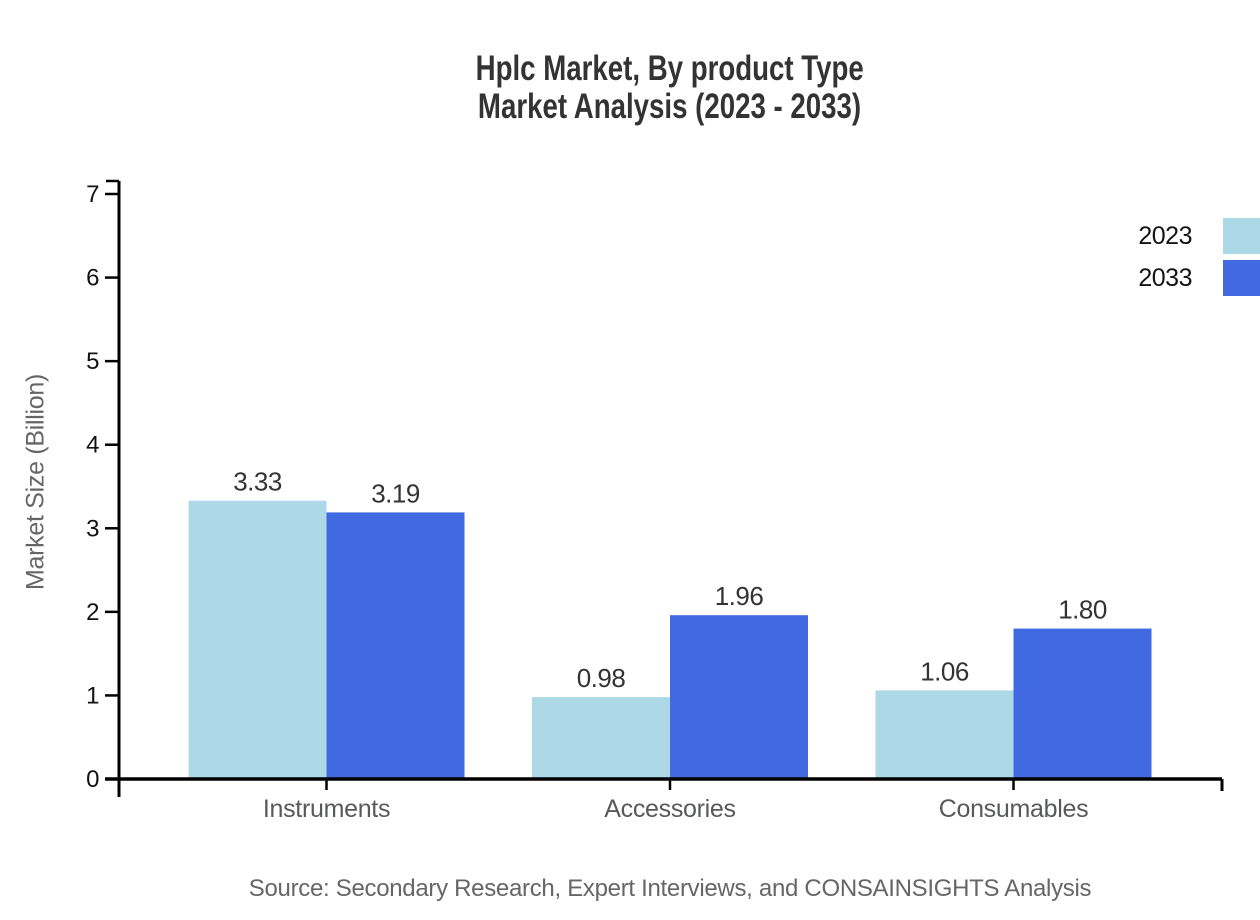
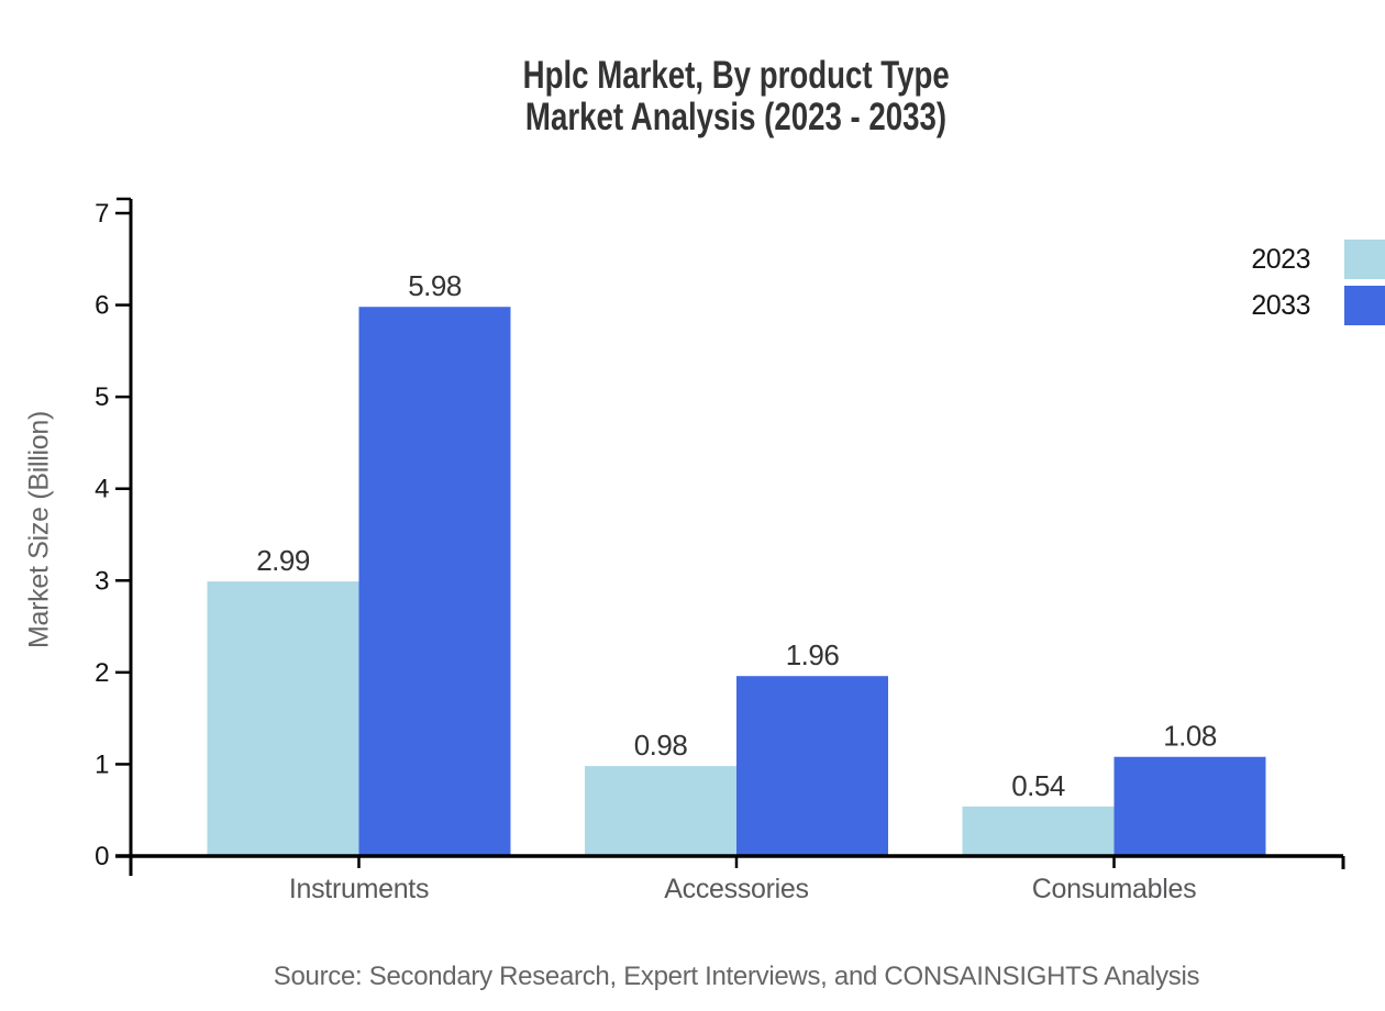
2023/Instruments: 3.33 -> 2.99
2033/Instruments: 3.19 -> 5.98
2023/Consumables: 1.06 -> 0.54
2033/Consumables: 1.80 -> 1.08
